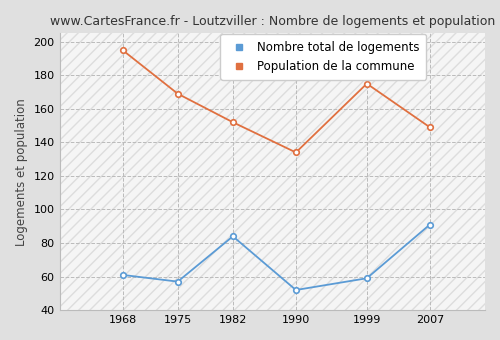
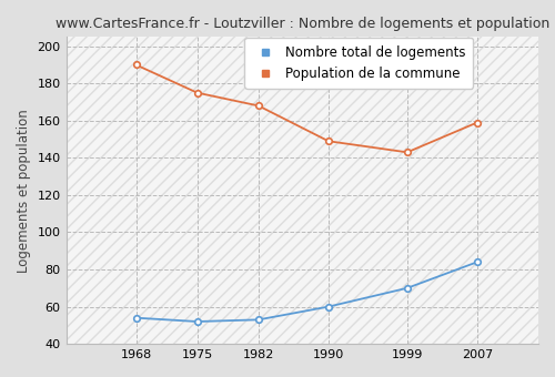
Nombre total de logements/1968: 61 -> 54
Population de la commune/1968: 195 -> 190
Nombre total de logements/1975: 57 -> 52
Population de la commune/1975: 169 -> 175
Nombre total de logements/1982: 84 -> 53
Population de la commune/1982: 152 -> 168
Nombre total de logements/1990: 52 -> 60
Population de la commune/1990: 134 -> 149
Nombre total de logements/1999: 59 -> 70
Population de la commune/1999: 175 -> 143
Nombre total de logements/2007: 91 -> 84
Population de la commune/2007: 149 -> 159
